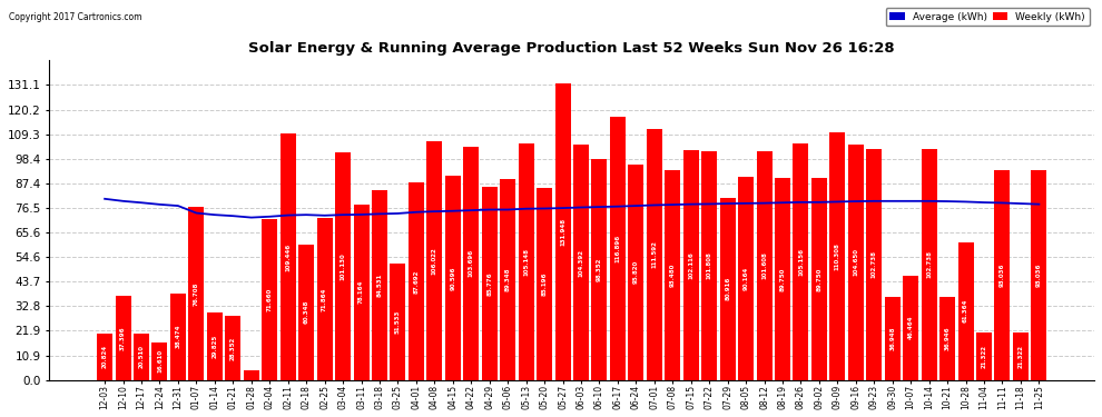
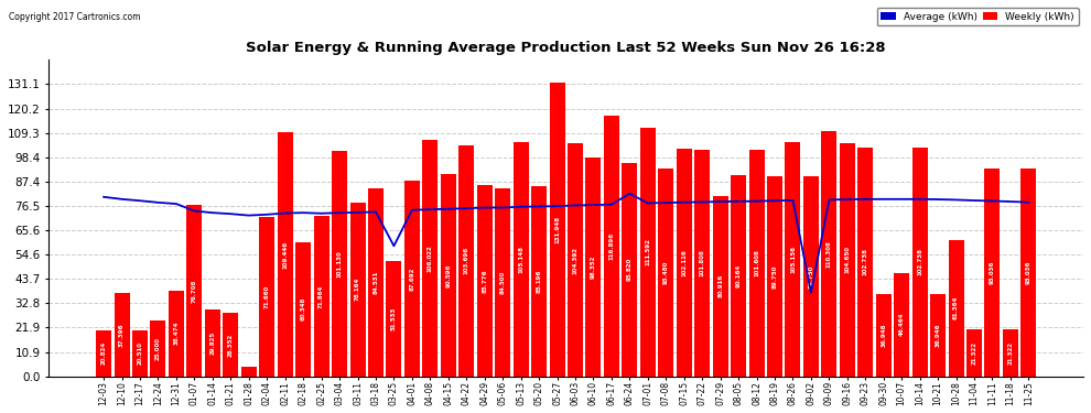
Weekly (kWh)/12-24: 16.6 -> 25.0
Average (kWh)/03-25: 74.0 -> 58.5
Weekly (kWh)/05-06: 89.3 -> 84.5
Average (kWh)/06-24: 77.4 -> 82.0
Average (kWh)/09-02: 79.0 -> 37.5
